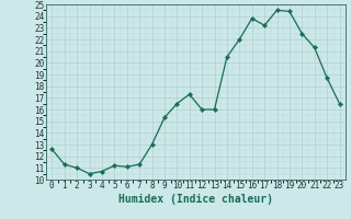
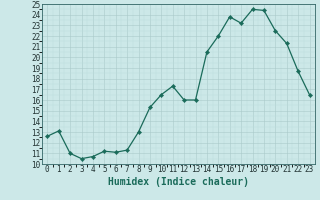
1: 11.3 -> 13.1
